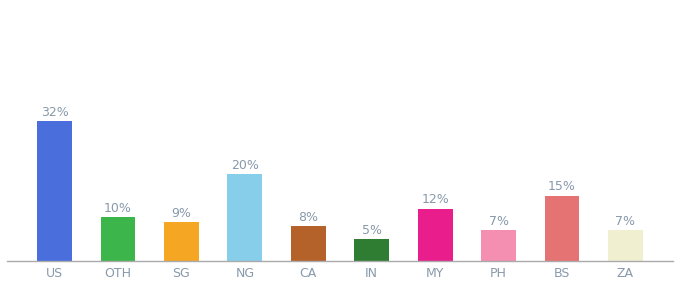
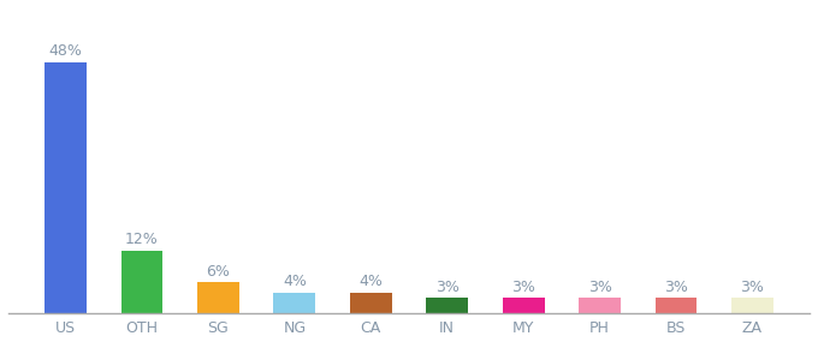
US: 32% -> 48%
OTH: 10% -> 12%
SG: 9% -> 6%
NG: 20% -> 4%
CA: 8% -> 4%
IN: 5% -> 3%
MY: 12% -> 3%
PH: 7% -> 3%
BS: 15% -> 3%
ZA: 7% -> 3%
